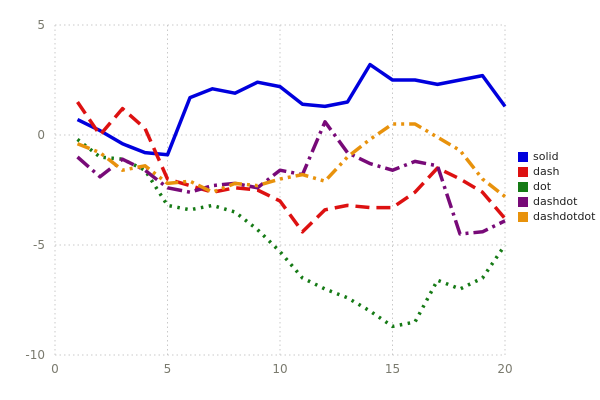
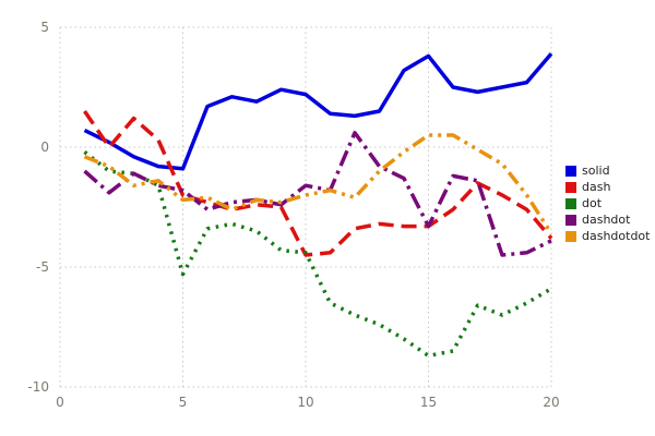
dot/5: -3.2 -> -5.3
dashdot/5: -2.4 -> -1.8
dash/10: -3.0 -> -4.5
dot/10: -5.3 -> -4.4
solid/15: 2.5 -> 3.8
dashdot/15: -1.6 -> -3.3
solid/20: 1.3 -> 3.9
dot/20: -5.0 -> -5.9
dashdotdot/20: -2.8 -> -3.6
